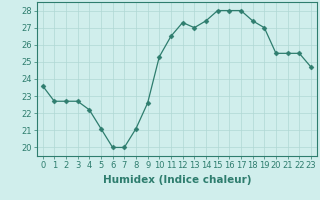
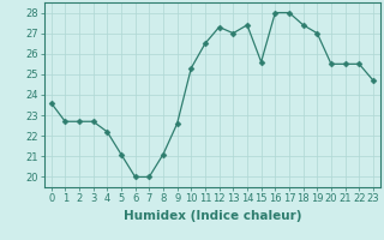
15: 28.0 -> 25.6
